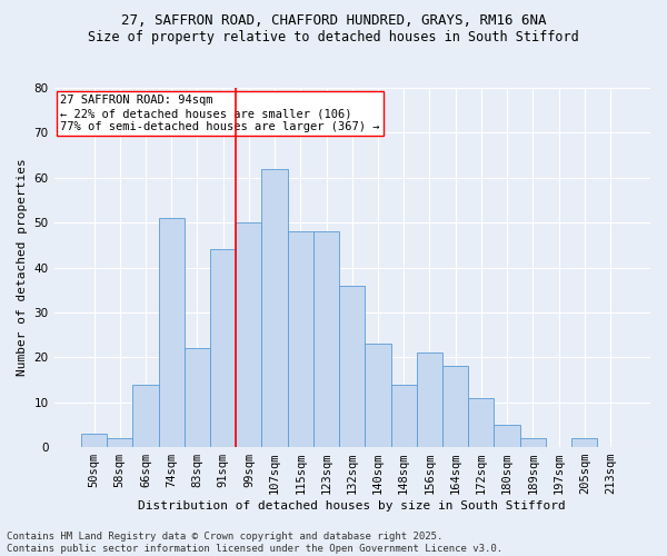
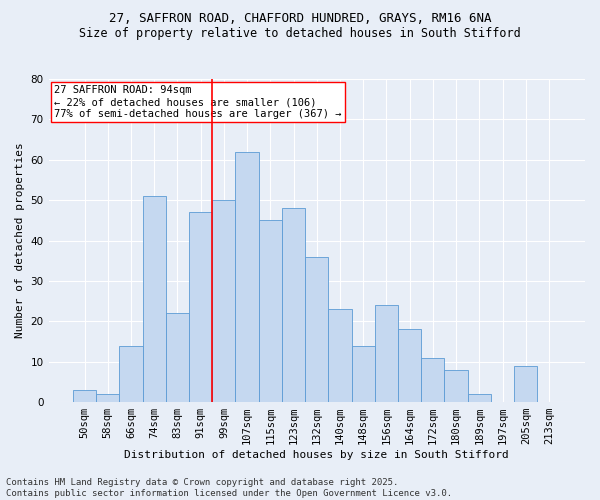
91sqm: 44 -> 47
115sqm: 48 -> 45
156sqm: 21 -> 24
180sqm: 5 -> 8
205sqm: 2 -> 9
